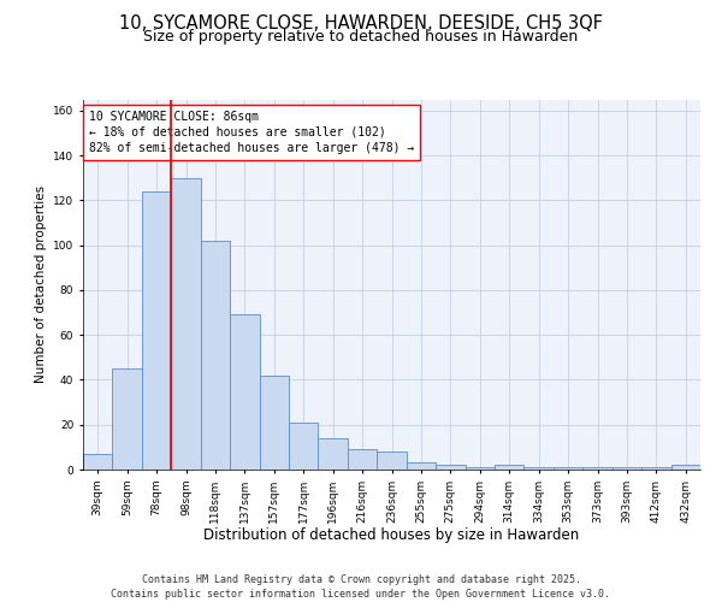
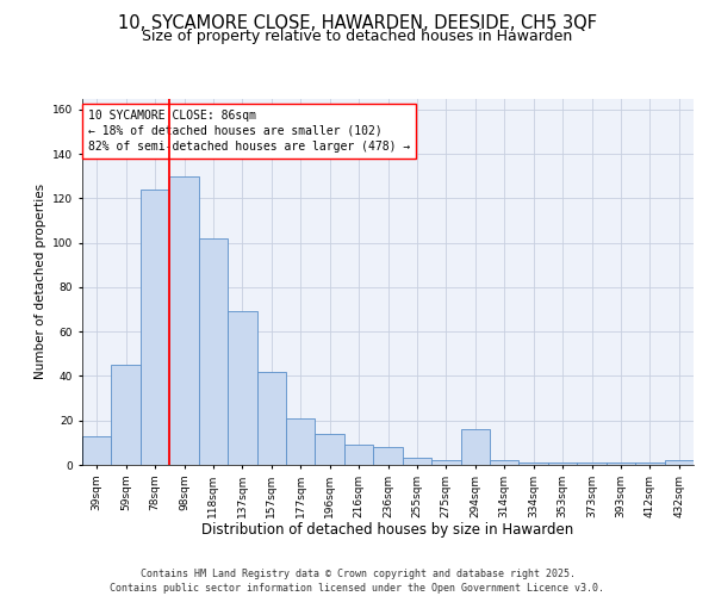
39sqm: 7 -> 13
294sqm: 1 -> 16
